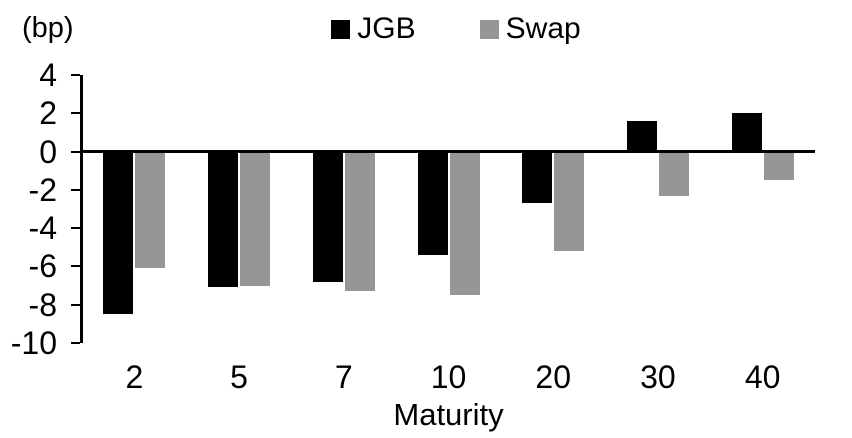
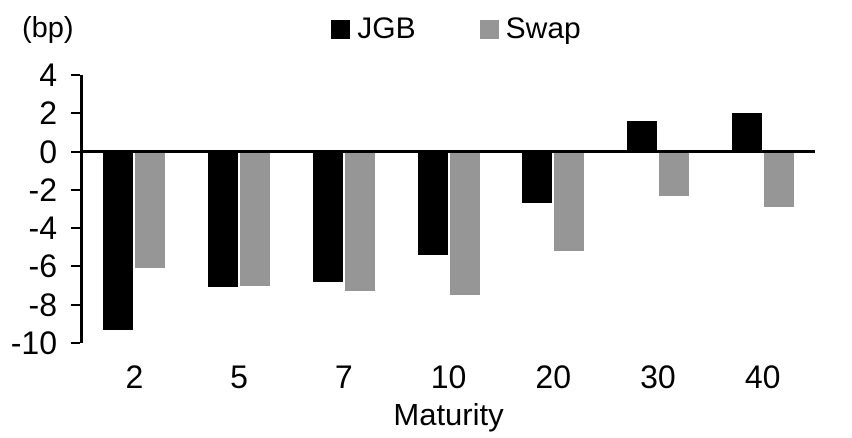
JGB/2: -8.5 -> -9.3
Swap/40: -1.5 -> -2.9
